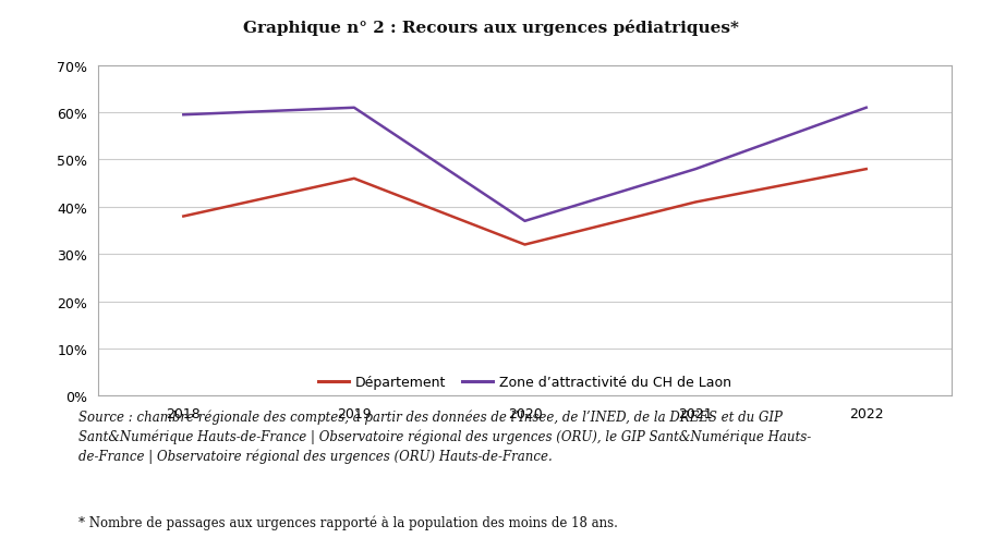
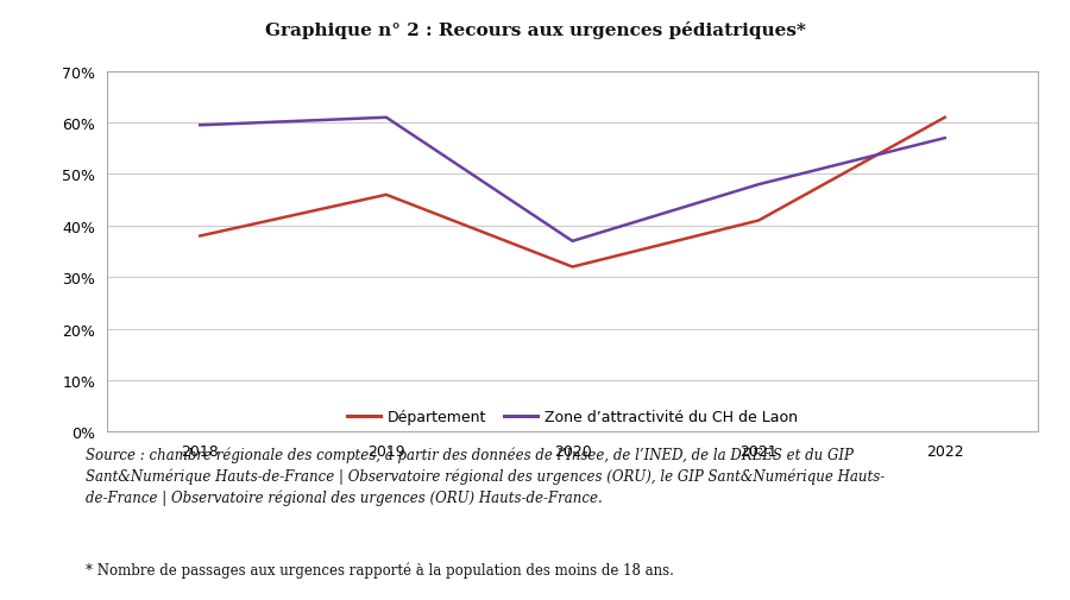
Département/2022: 48% -> 61%
Zone d’attractivité du CH de Laon/2022: 61.0% -> 57.0%
